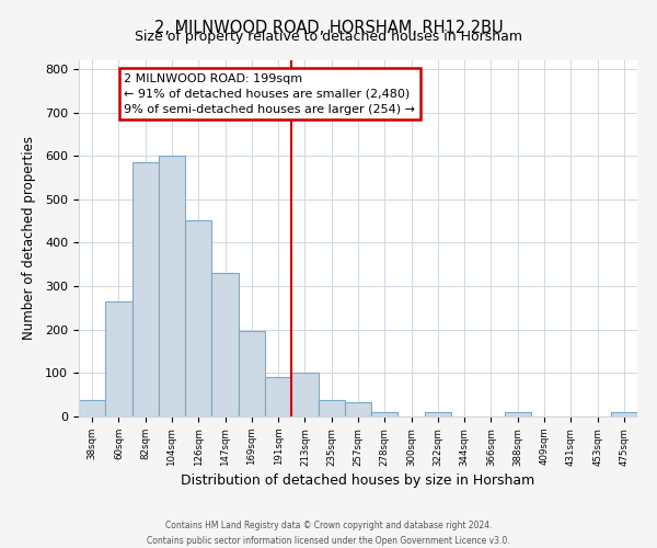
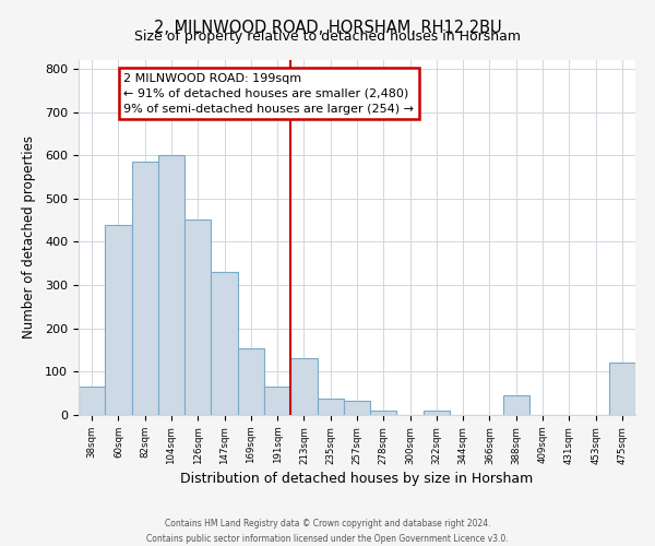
38sqm: 38 -> 65
60sqm: 265 -> 440
169sqm: 197 -> 155
191sqm: 90 -> 65
213sqm: 100 -> 130
388sqm: 10 -> 45
475sqm: 10 -> 120
